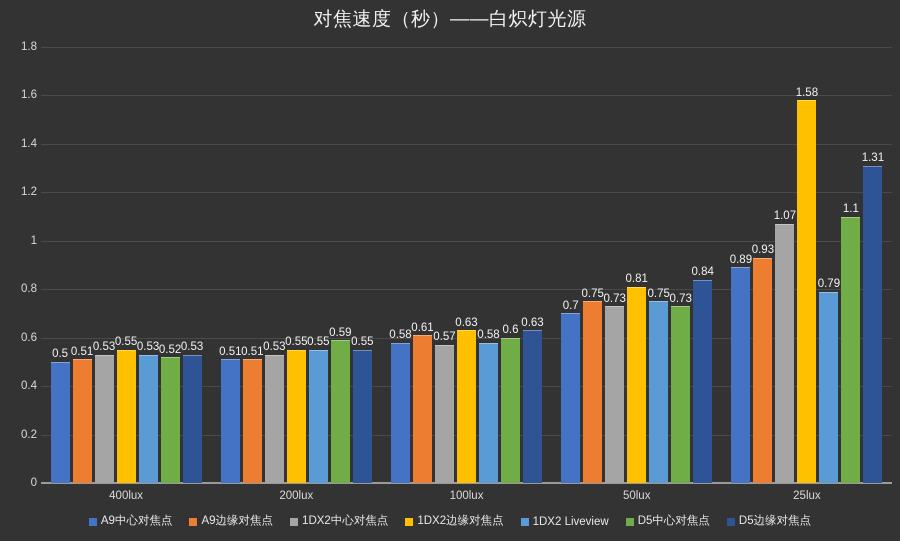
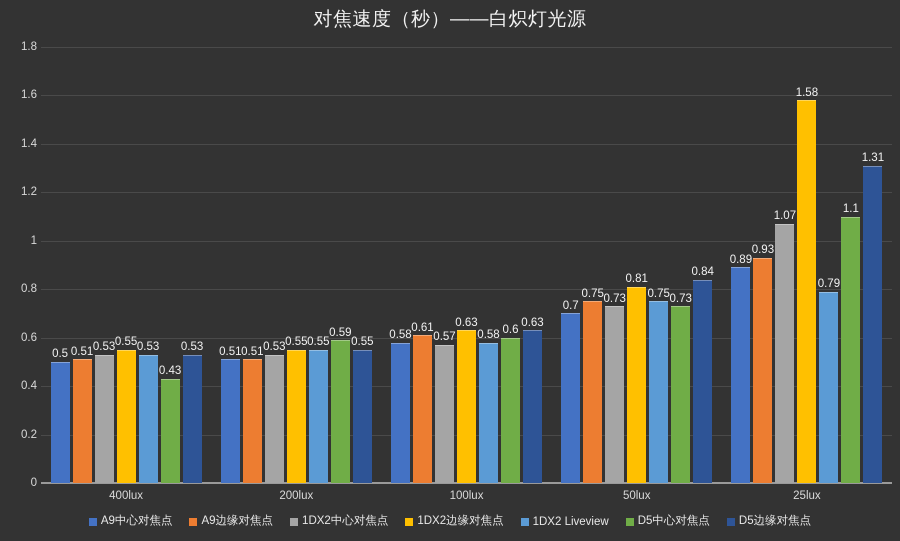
D5中心对焦点/400lux: 0.52 -> 0.43
